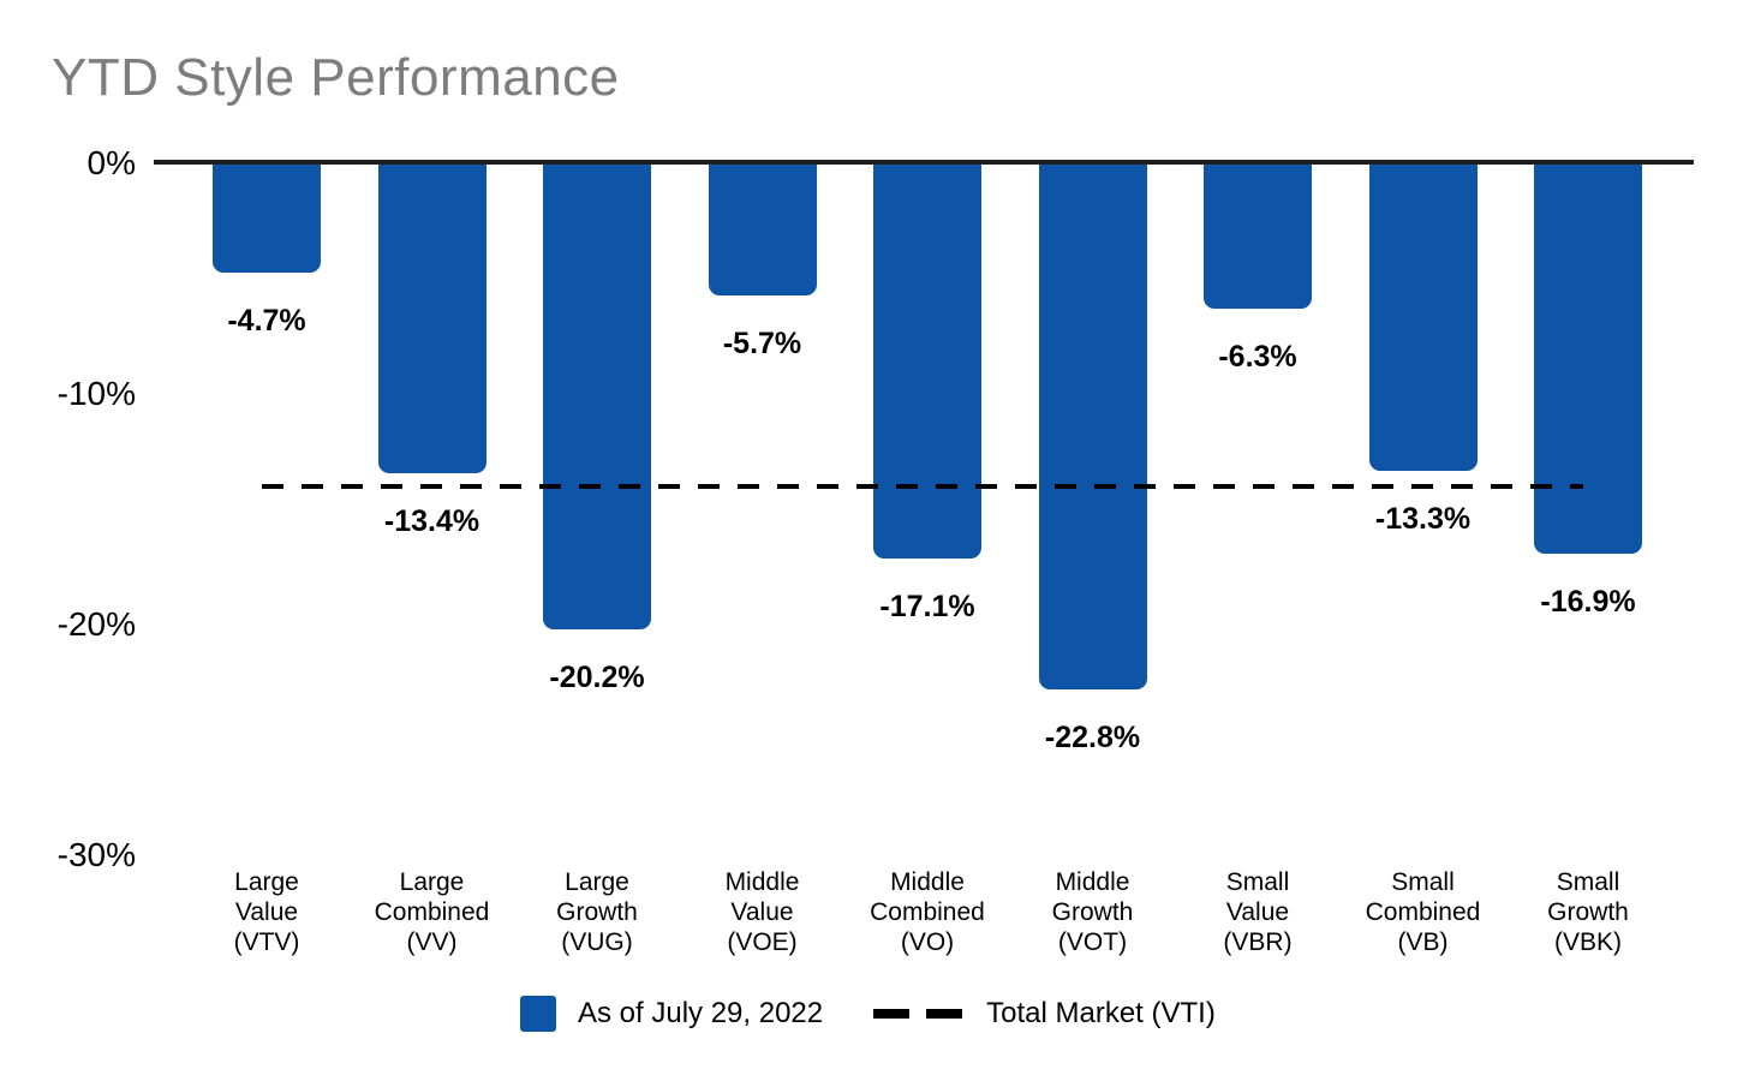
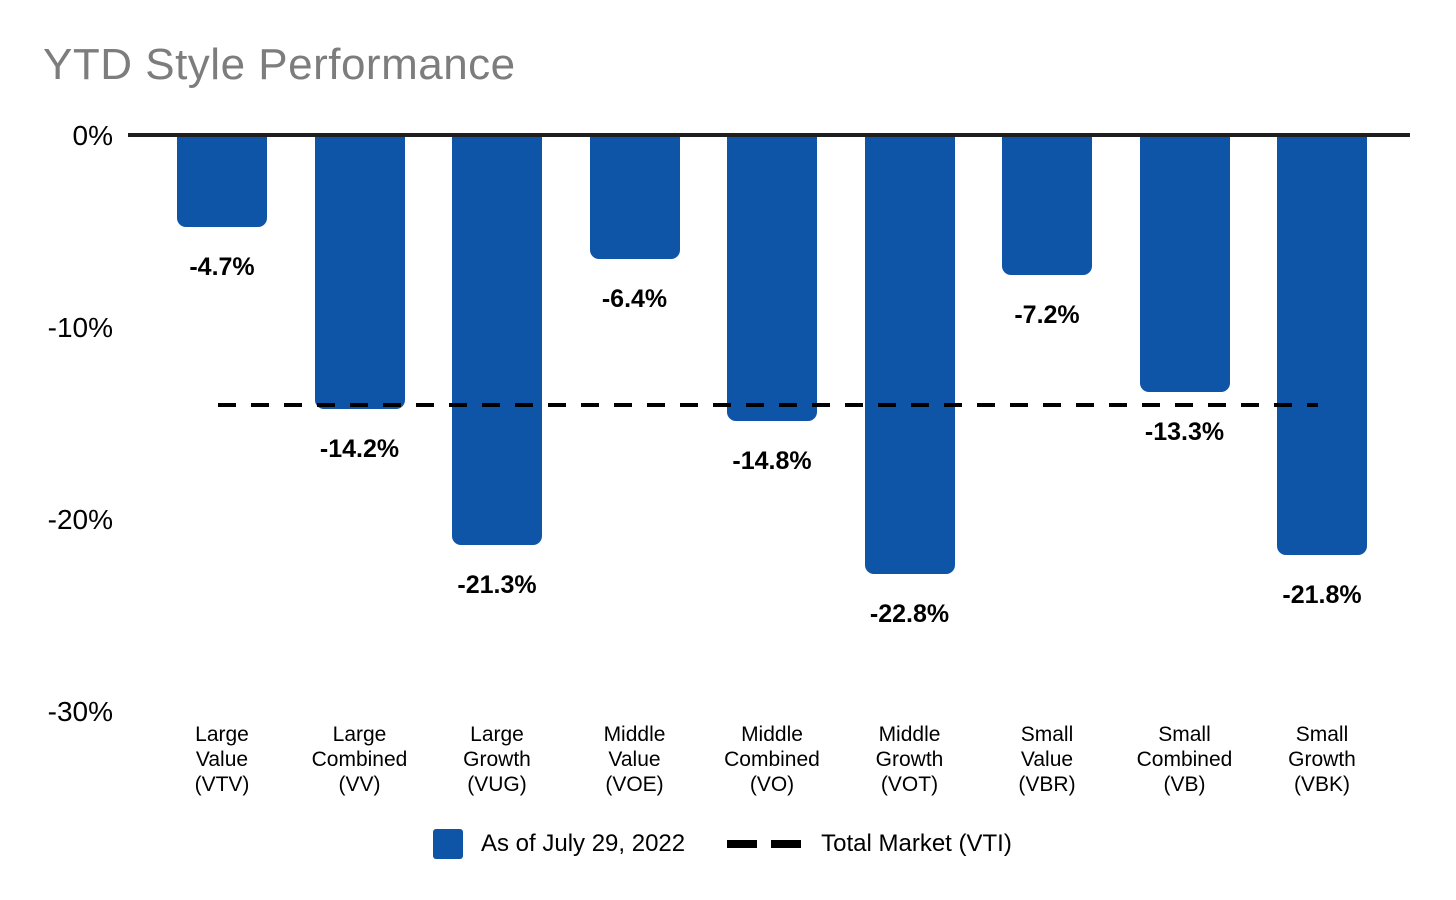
Large Combined (VV): -13.4% -> -14.2%
Large Growth (VUG): -20.2% -> -21.3%
Middle Value (VOE): -5.7% -> -6.4%
Middle Combined (VO): -17.1% -> -14.8%
Small Value (VBR): -6.3% -> -7.2%
Small Growth (VBK): -16.9% -> -21.8%
